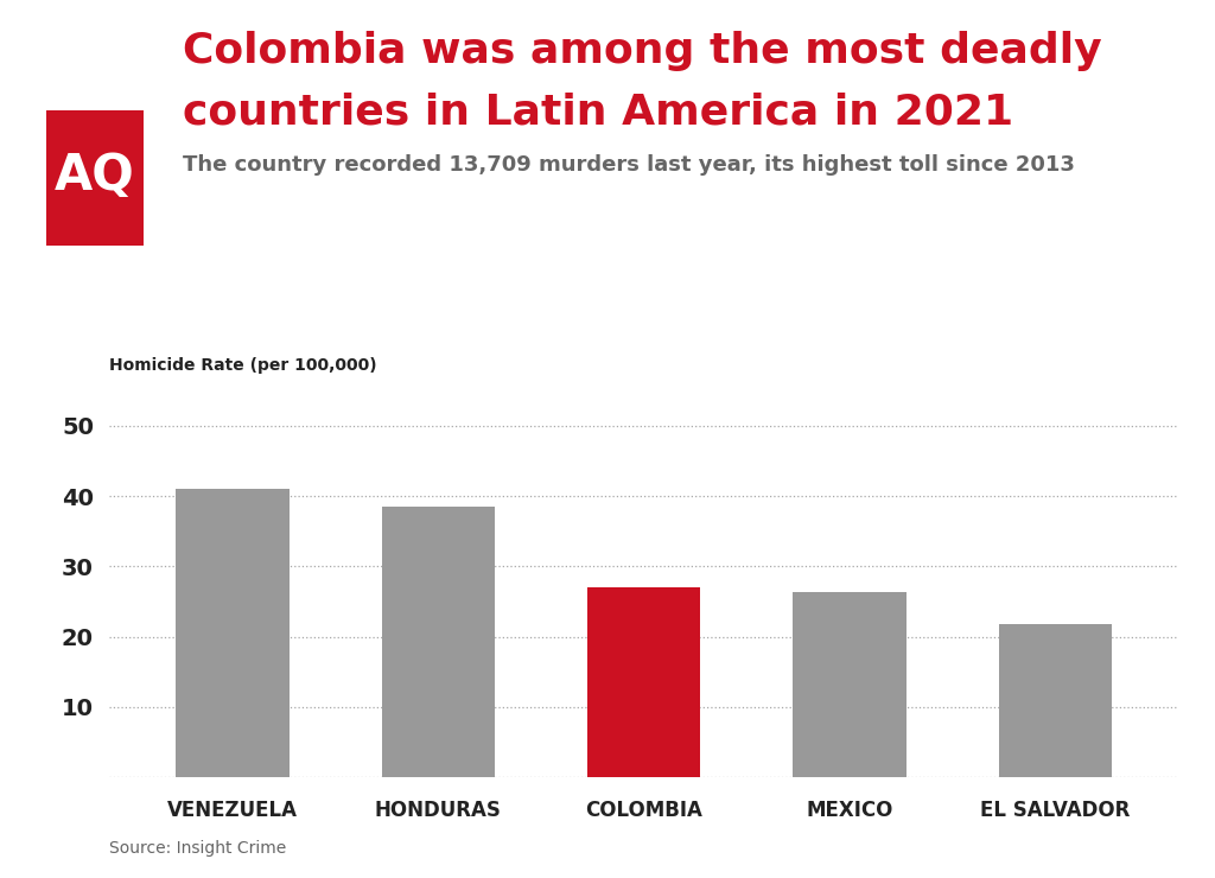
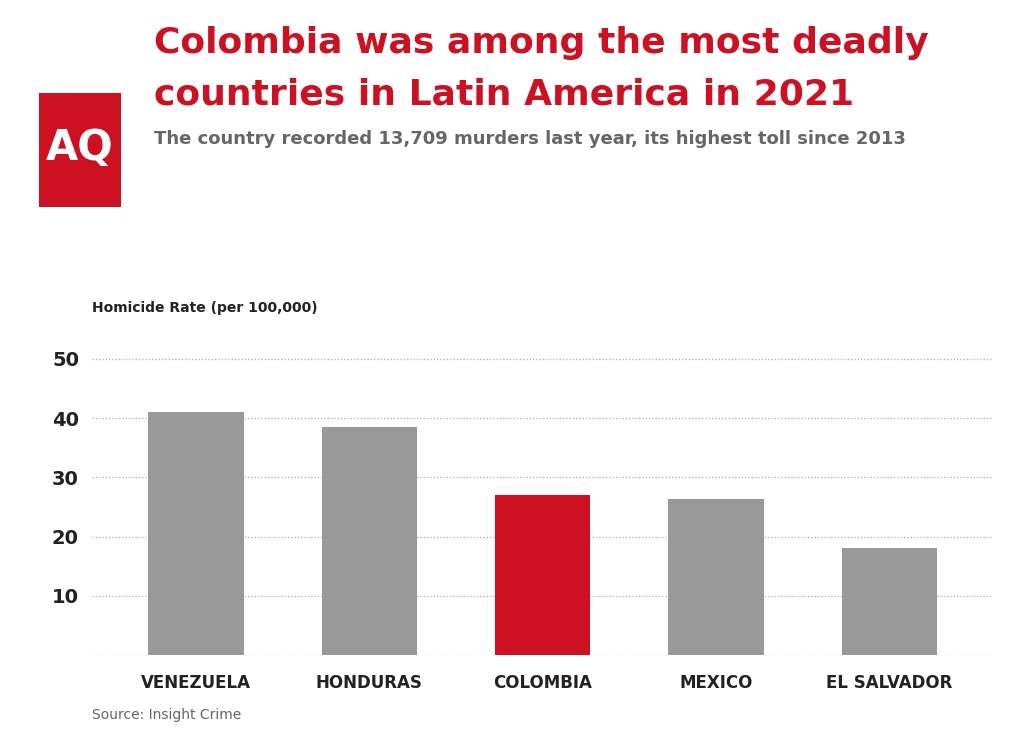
EL SALVADOR: 21.8 -> 18.0
